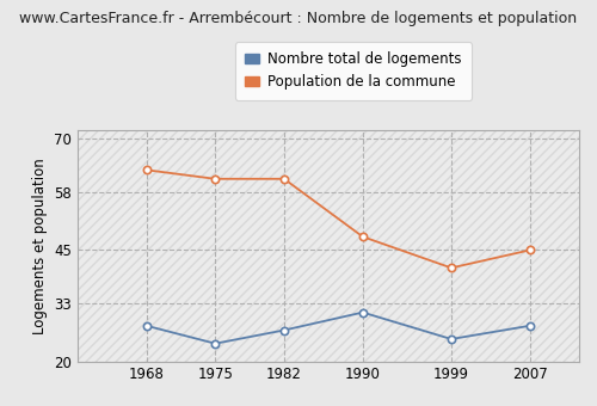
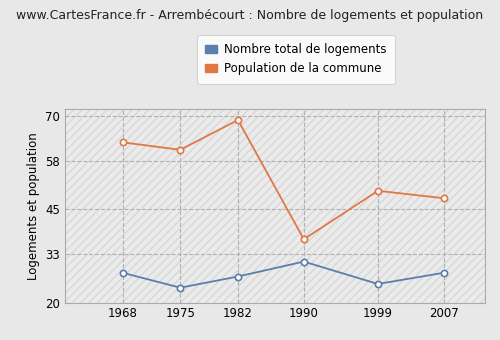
Population de la commune/1982: 61 -> 69
Population de la commune/1990: 48 -> 37
Population de la commune/1999: 41 -> 50
Population de la commune/2007: 45 -> 48
